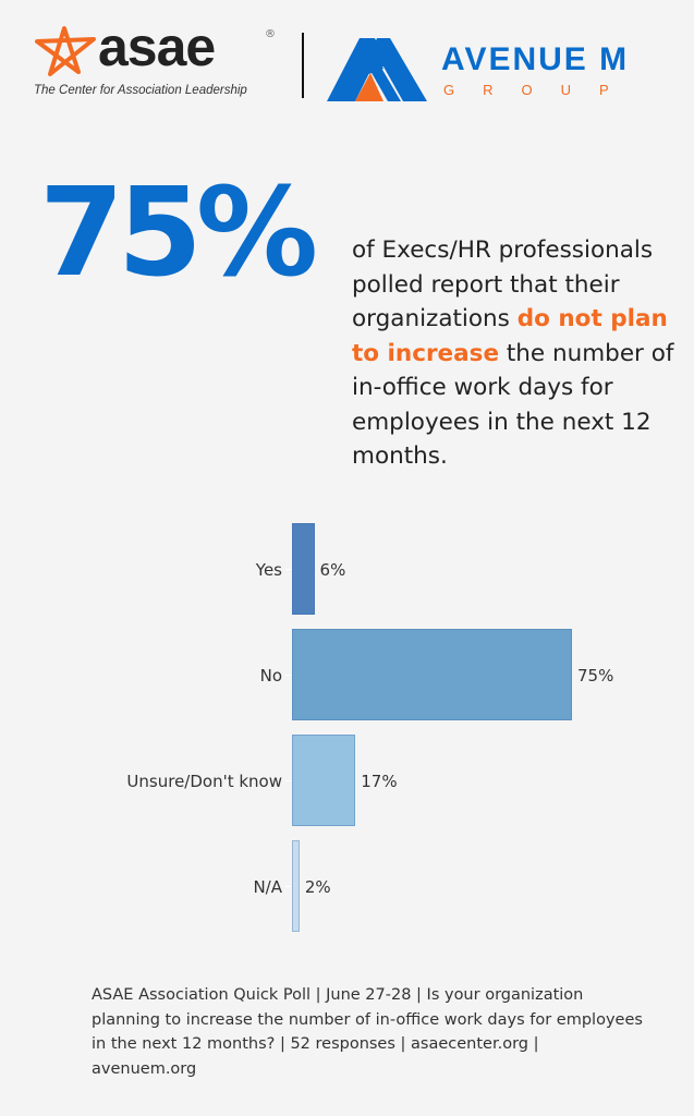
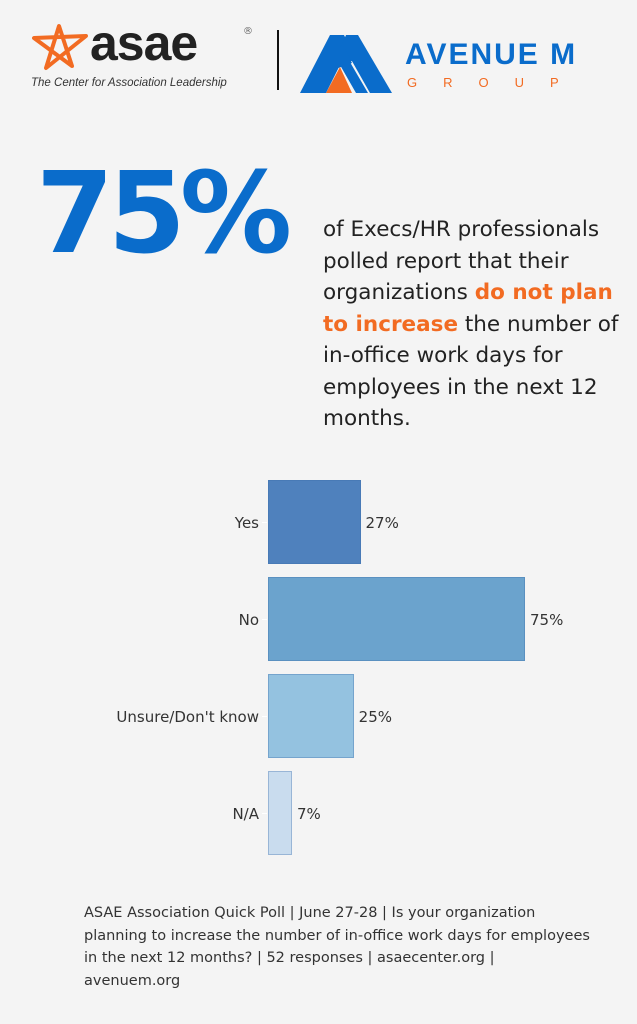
Yes: 6% -> 27%
Unsure/Don't know: 17% -> 25%
N/A: 2% -> 7%
